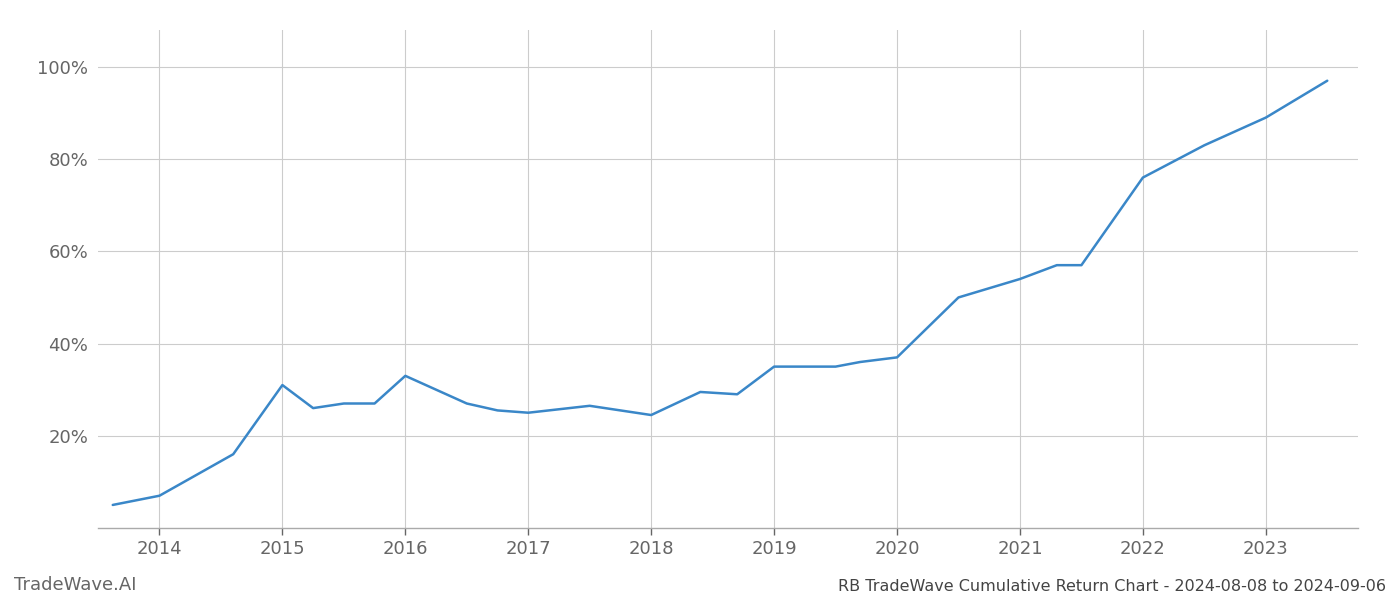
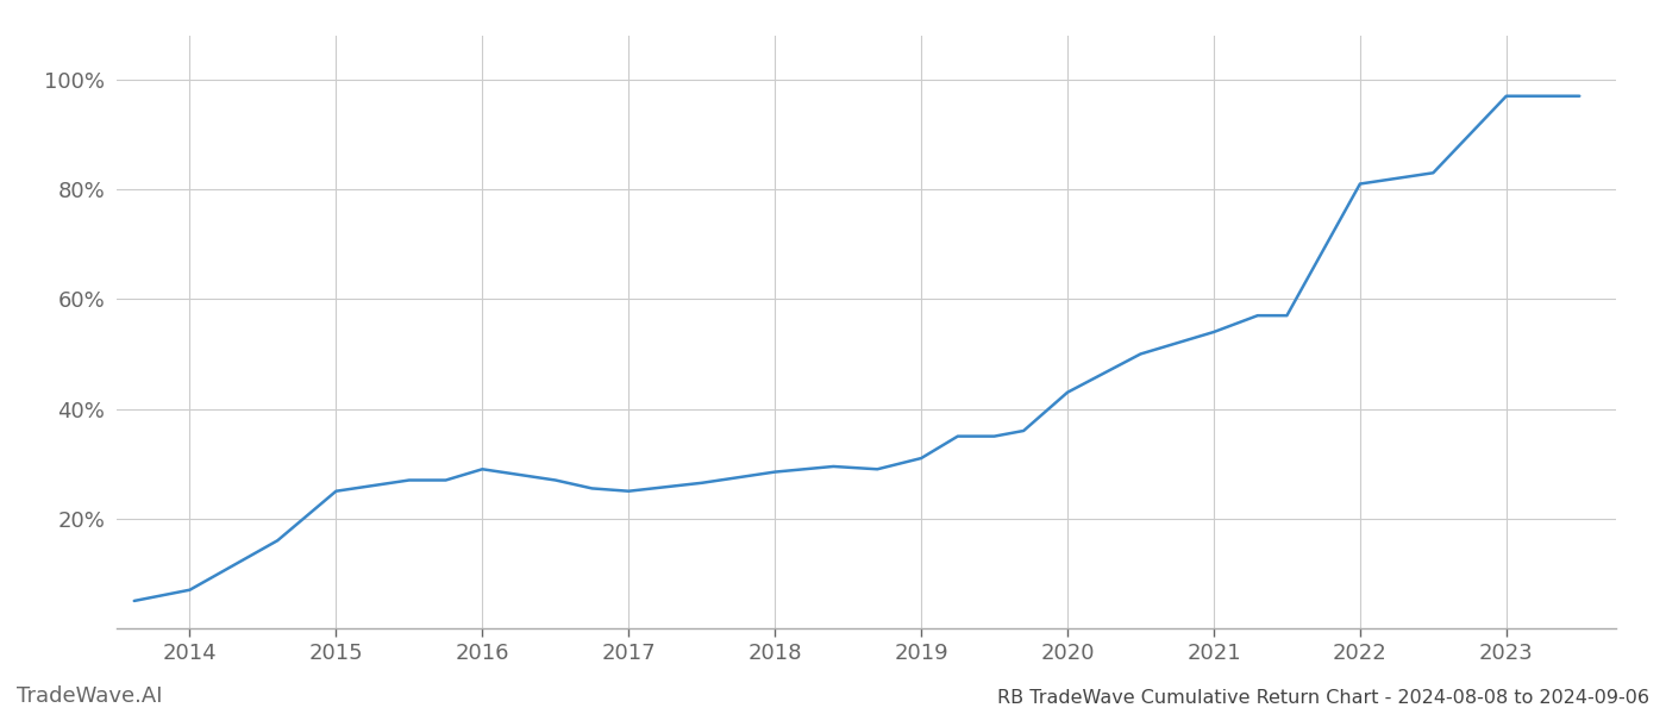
2015: 31.0% -> 25.0%
2016: 33.0% -> 29.0%
2018: 24.5% -> 28.5%
2019: 35.0% -> 31.0%
2020: 37.0% -> 43.0%
2022: 76.0% -> 81.0%
2023: 89.0% -> 97.0%
